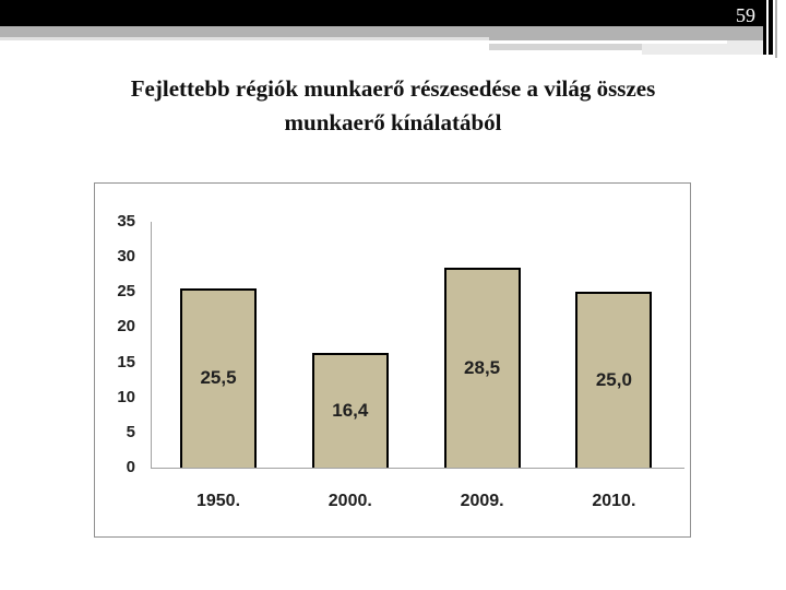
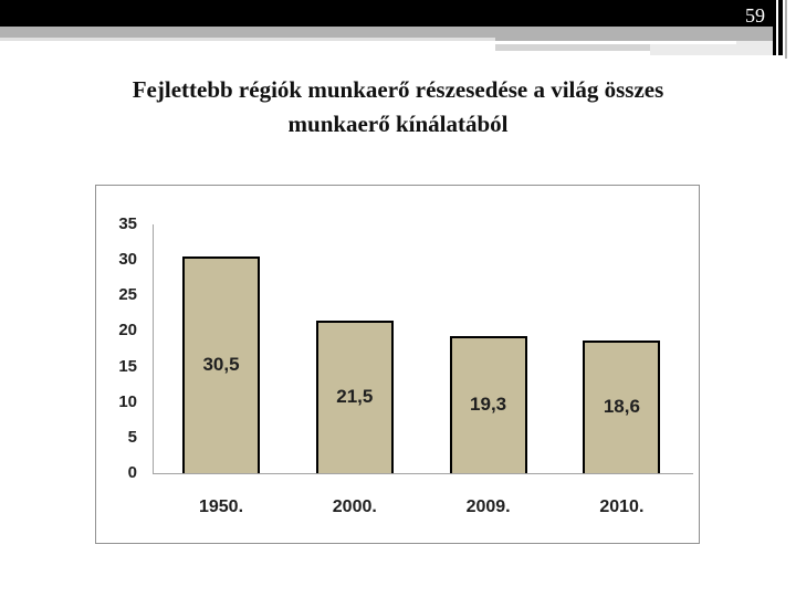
1950.: 25,5 -> 30,5
2000.: 16,4 -> 21,5
2009.: 28,5 -> 19,3
2010.: 25,0 -> 18,6
